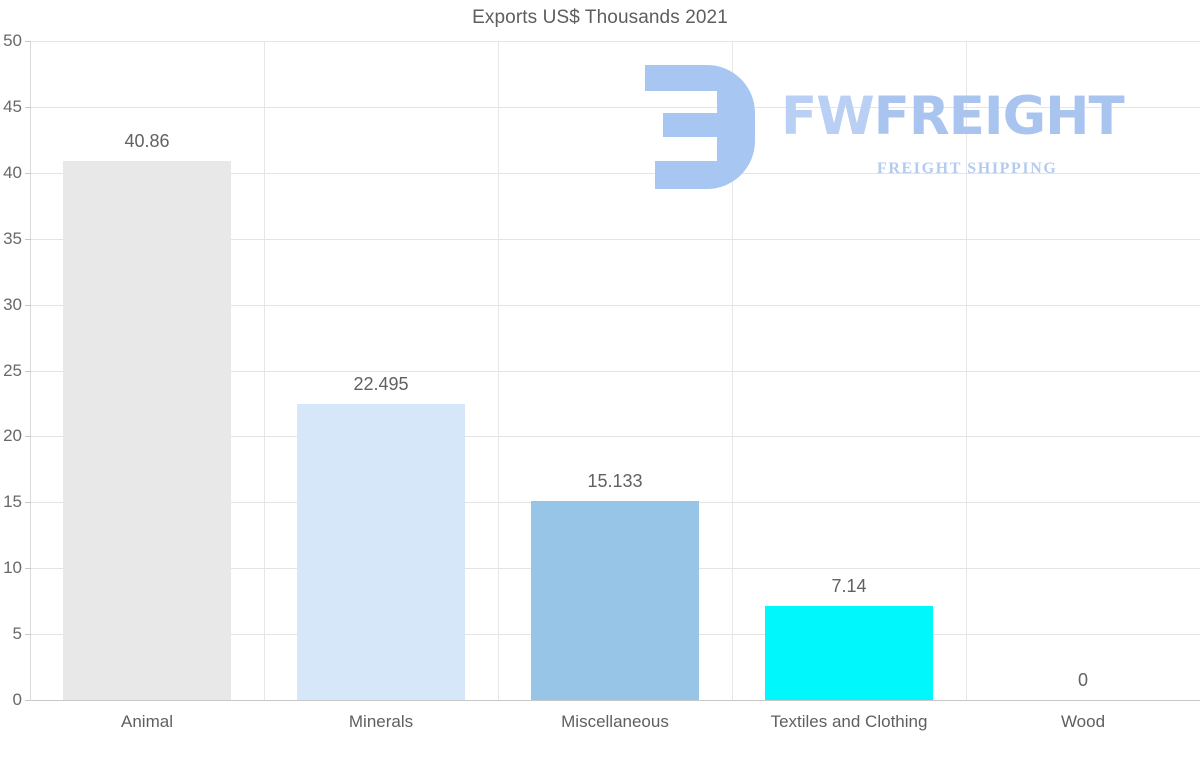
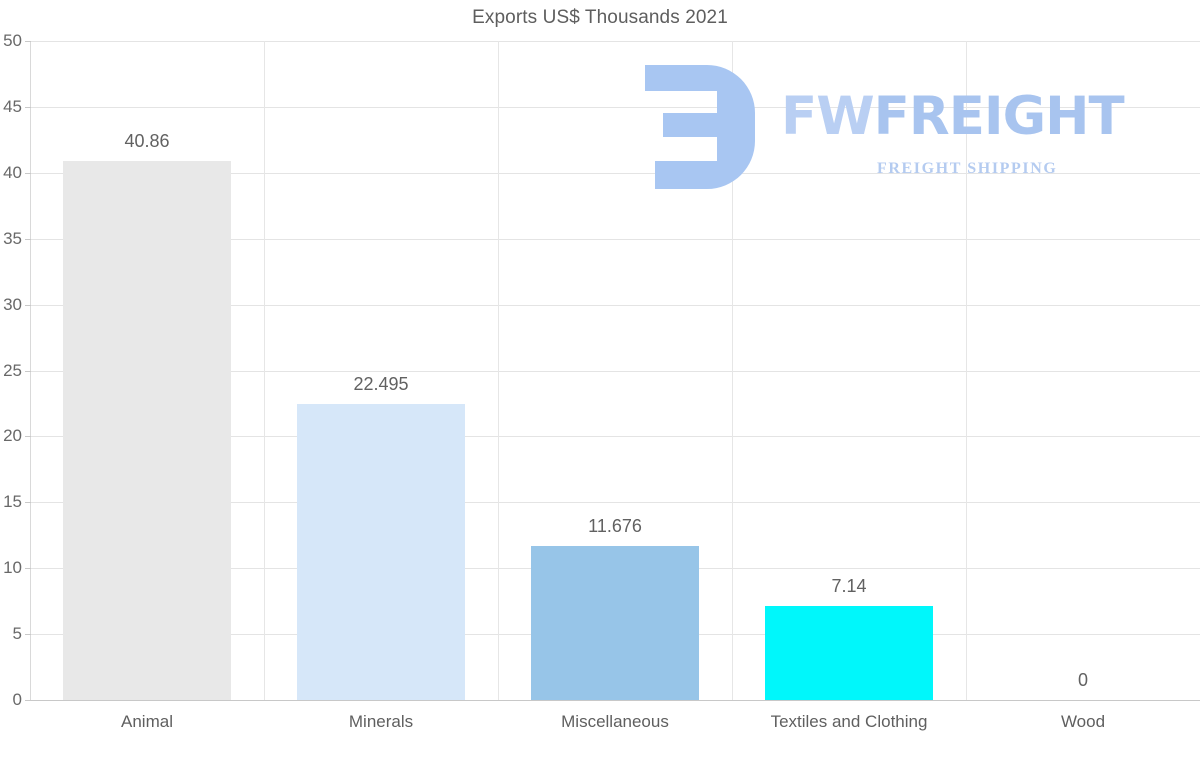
Miscellaneous: 15.133 -> 11.676
